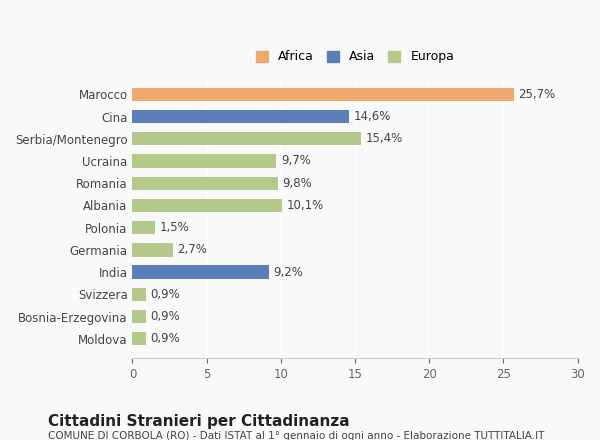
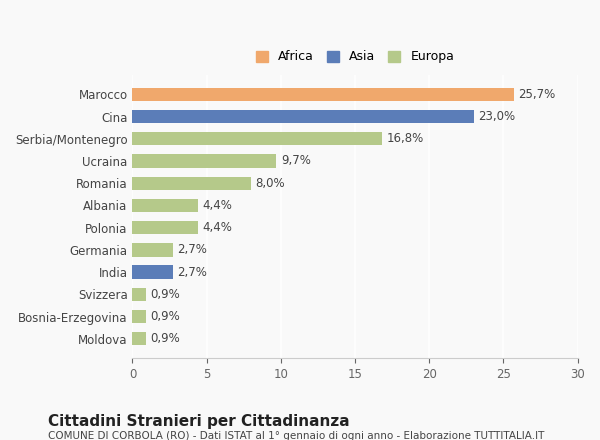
Cina: 14,6% -> 23,0%
Serbia/Montenegro: 15,4% -> 16,8%
Romania: 9,8% -> 8,0%
Albania: 10,1% -> 4,4%
Polonia: 1,5% -> 4,4%
India: 9,2% -> 2,7%
